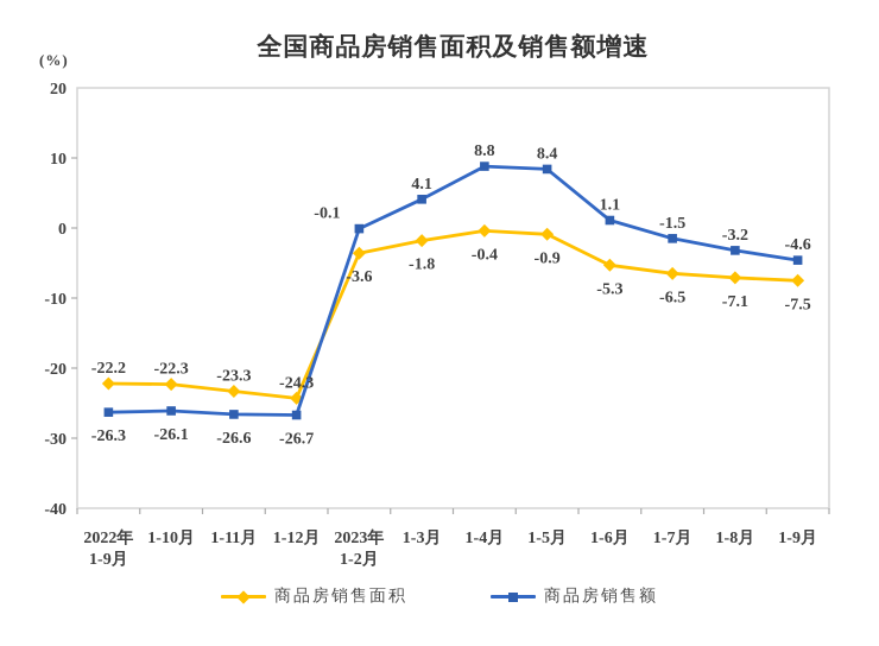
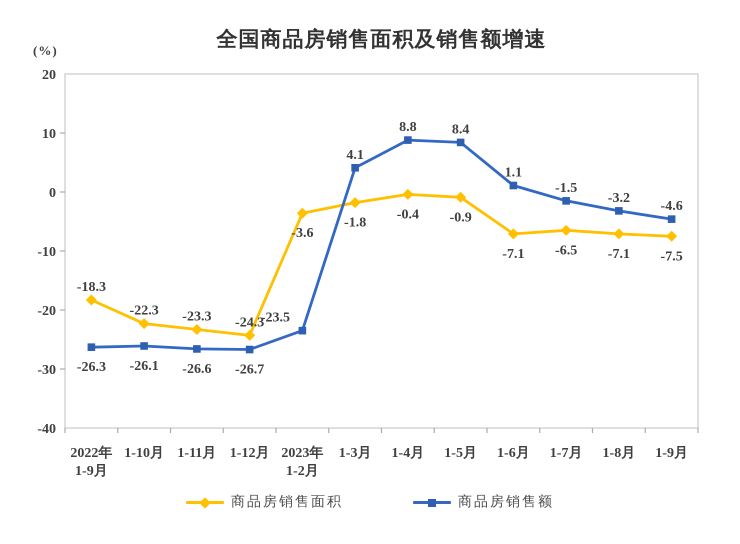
商品房销售面积/2022年 1-9月: -22.2 -> -18.3
商品房销售额/2023年 1-2月: -0.1 -> -23.5
商品房销售面积/1-6月: -5.3 -> -7.1
